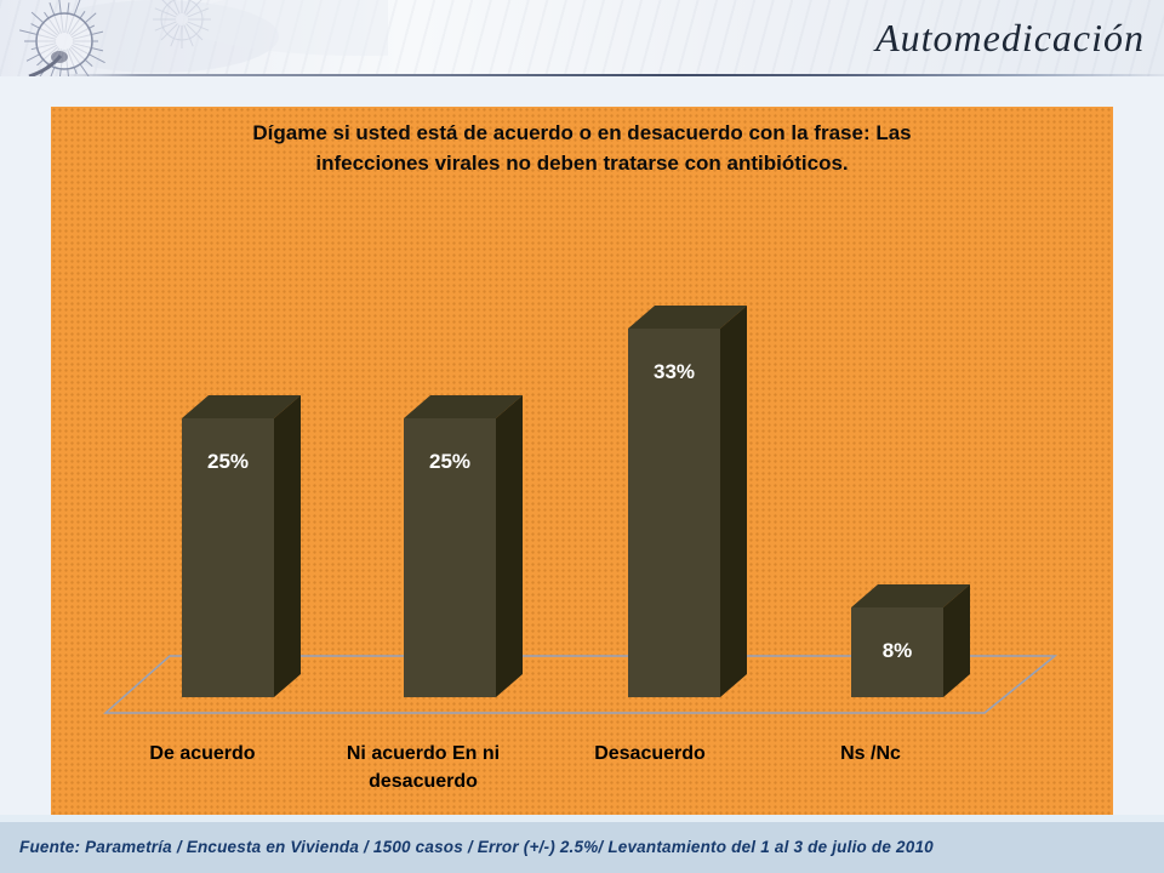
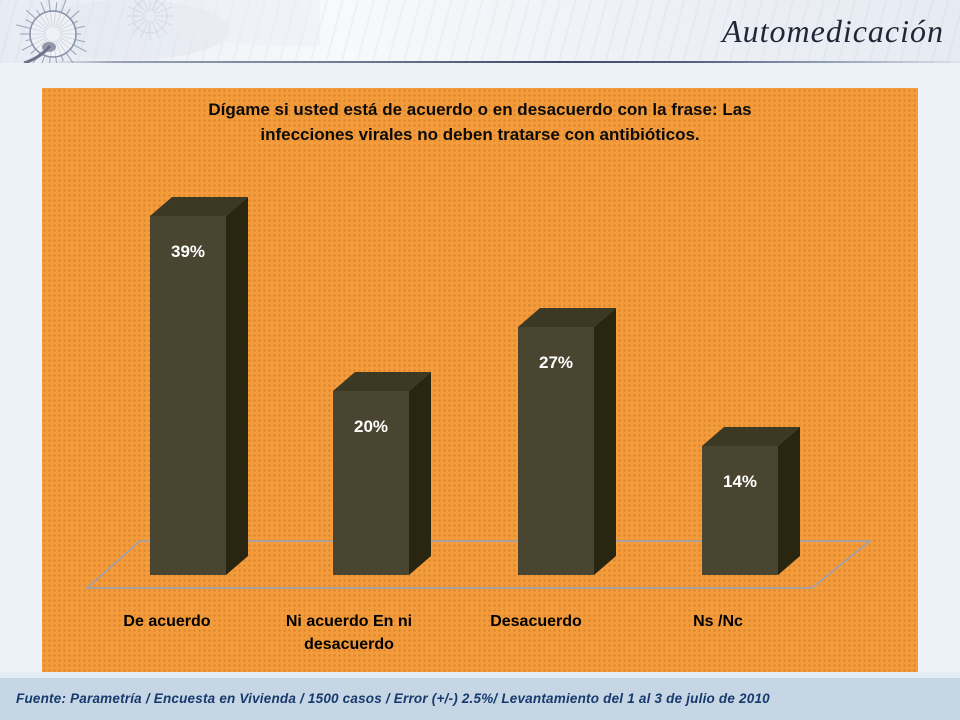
De acuerdo: 25% -> 39%
Ni acuerdo En ni desacuerdo: 25% -> 20%
Desacuerdo: 33% -> 27%
Ns /Nc: 8% -> 14%
